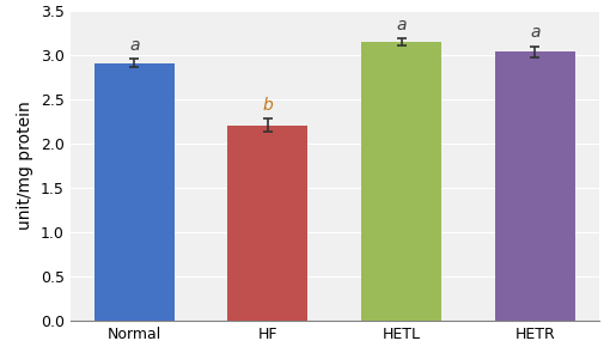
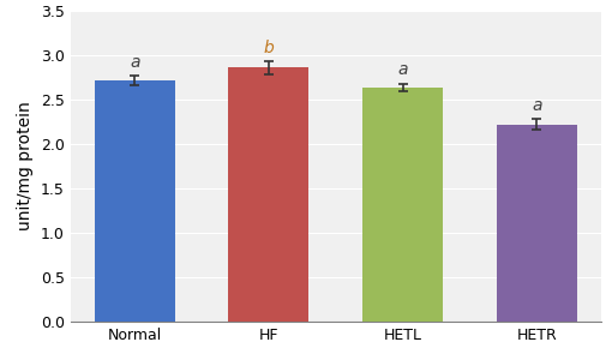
Normal: 2.91 -> 2.72
HF: 2.21 -> 2.86
HETL: 3.15 -> 2.64
HETR: 3.04 -> 2.22
